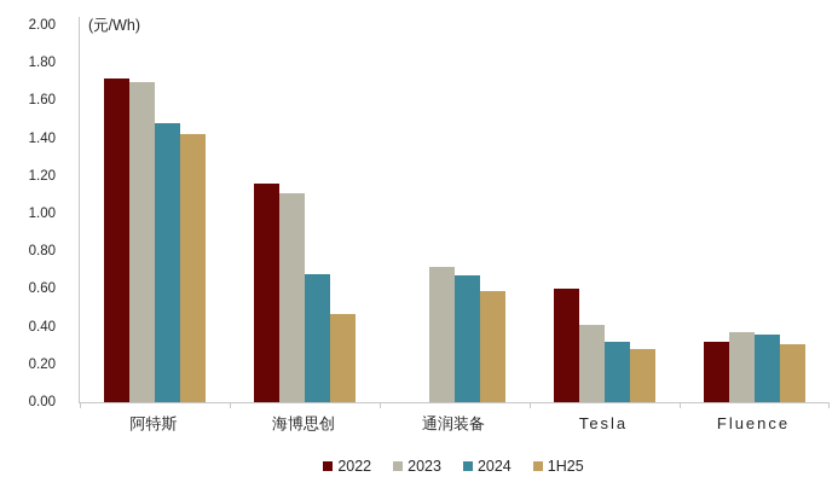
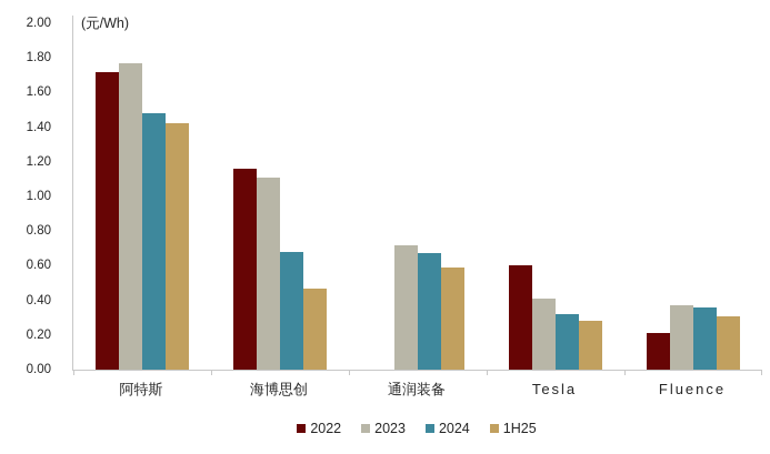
2023/阿特斯: 1.70 -> 1.77
2022/Fluence: 0.32 -> 0.21
